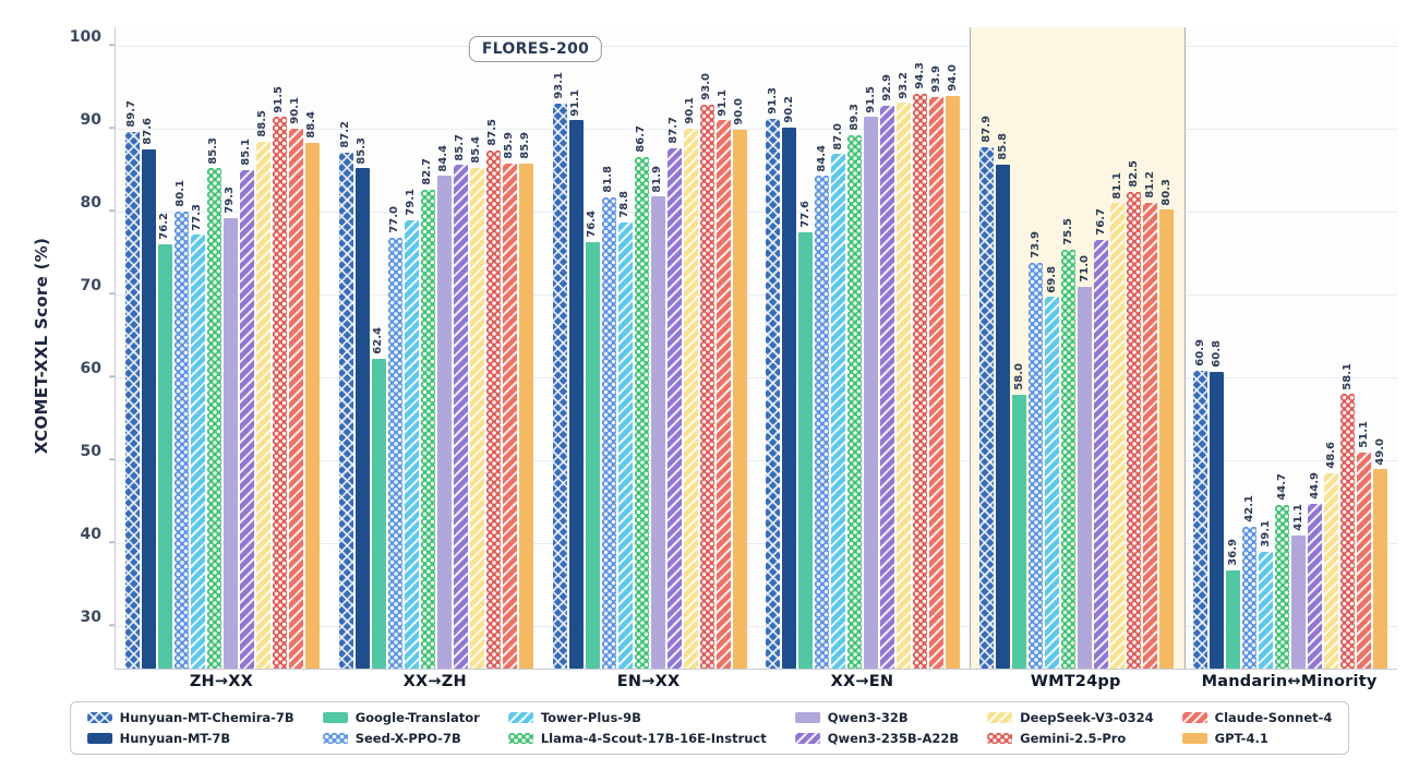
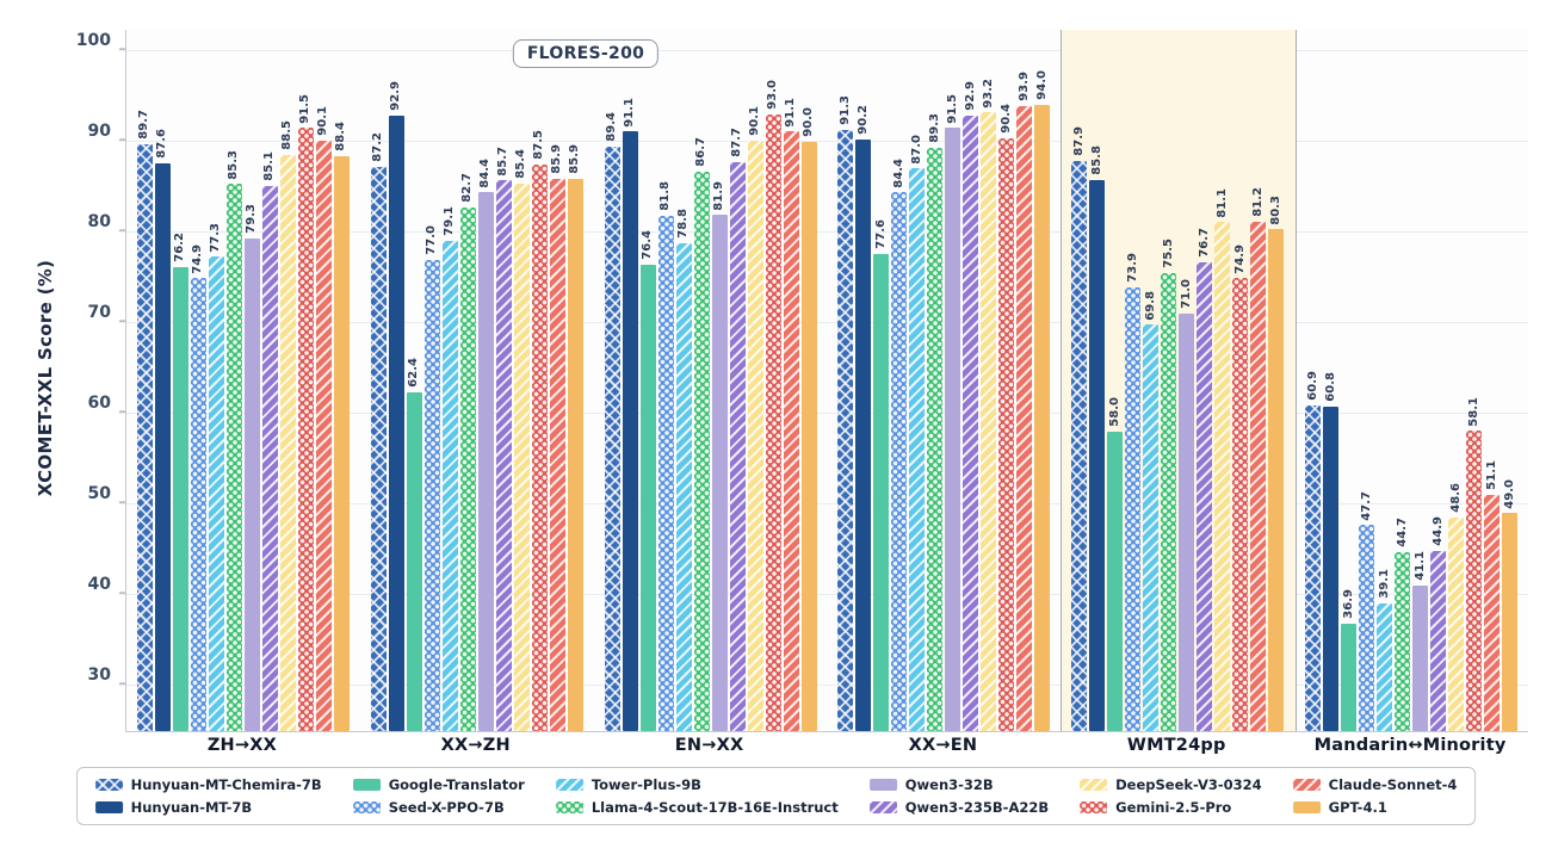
Seed-X-PPO-7B/ZH→XX: 80.1 -> 74.9
Hunyuan-MT-7B/XX→ZH: 85.3 -> 92.9
Hunyuan-MT-Chemira-7B/EN→XX: 93.1 -> 89.4
Gemini-2.5-Pro/XX→EN: 94.3 -> 90.4
Gemini-2.5-Pro/WMT24pp: 82.5 -> 74.9
Seed-X-PPO-7B/Mandarin↔Minority: 42.1 -> 47.7
